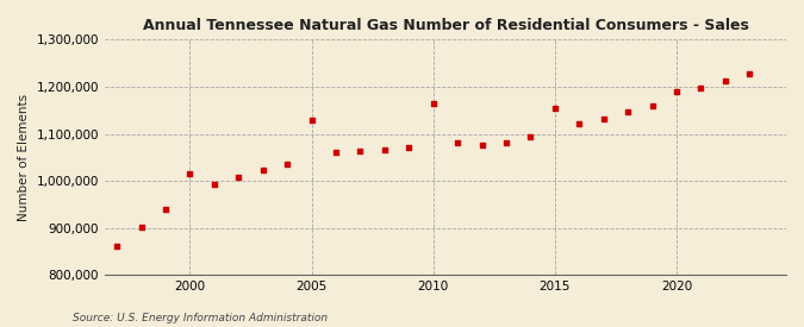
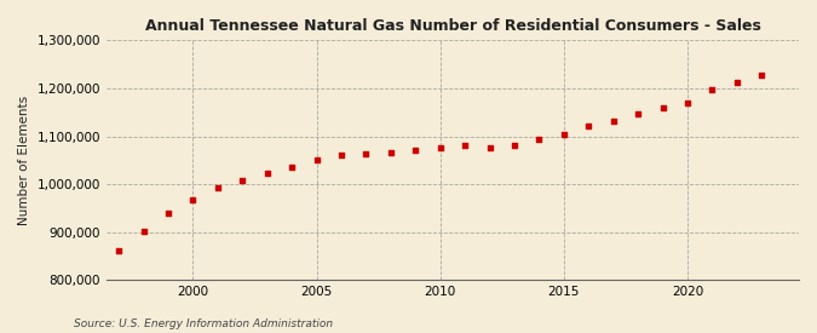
2000: 1,015,000 -> 968,000
2005: 1,130,000 -> 1,050,000
2010: 1,165,000 -> 1,076,000
2015: 1,155,000 -> 1,105,000
2020: 1,190,000 -> 1,170,000
